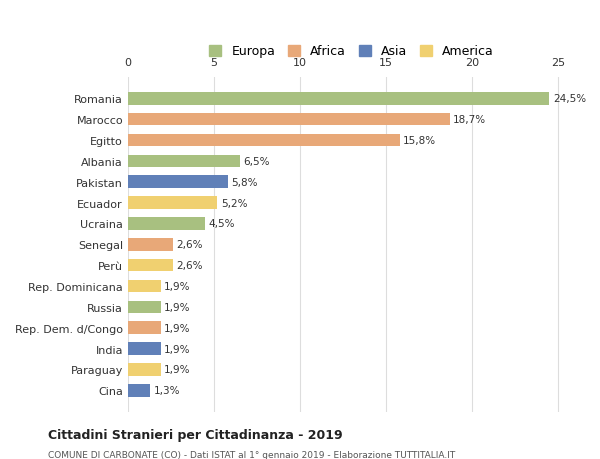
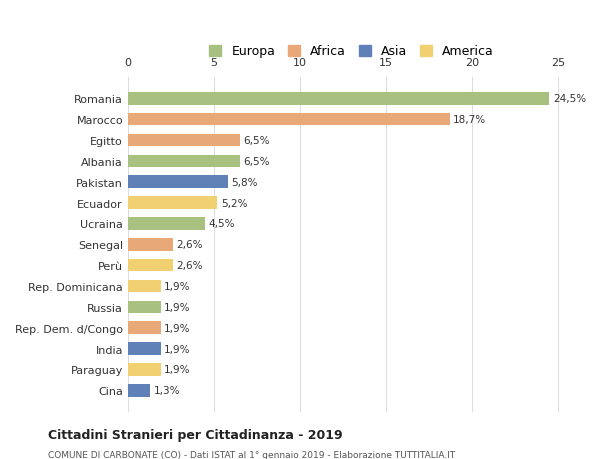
Egitto: 15,8% -> 6,5%
